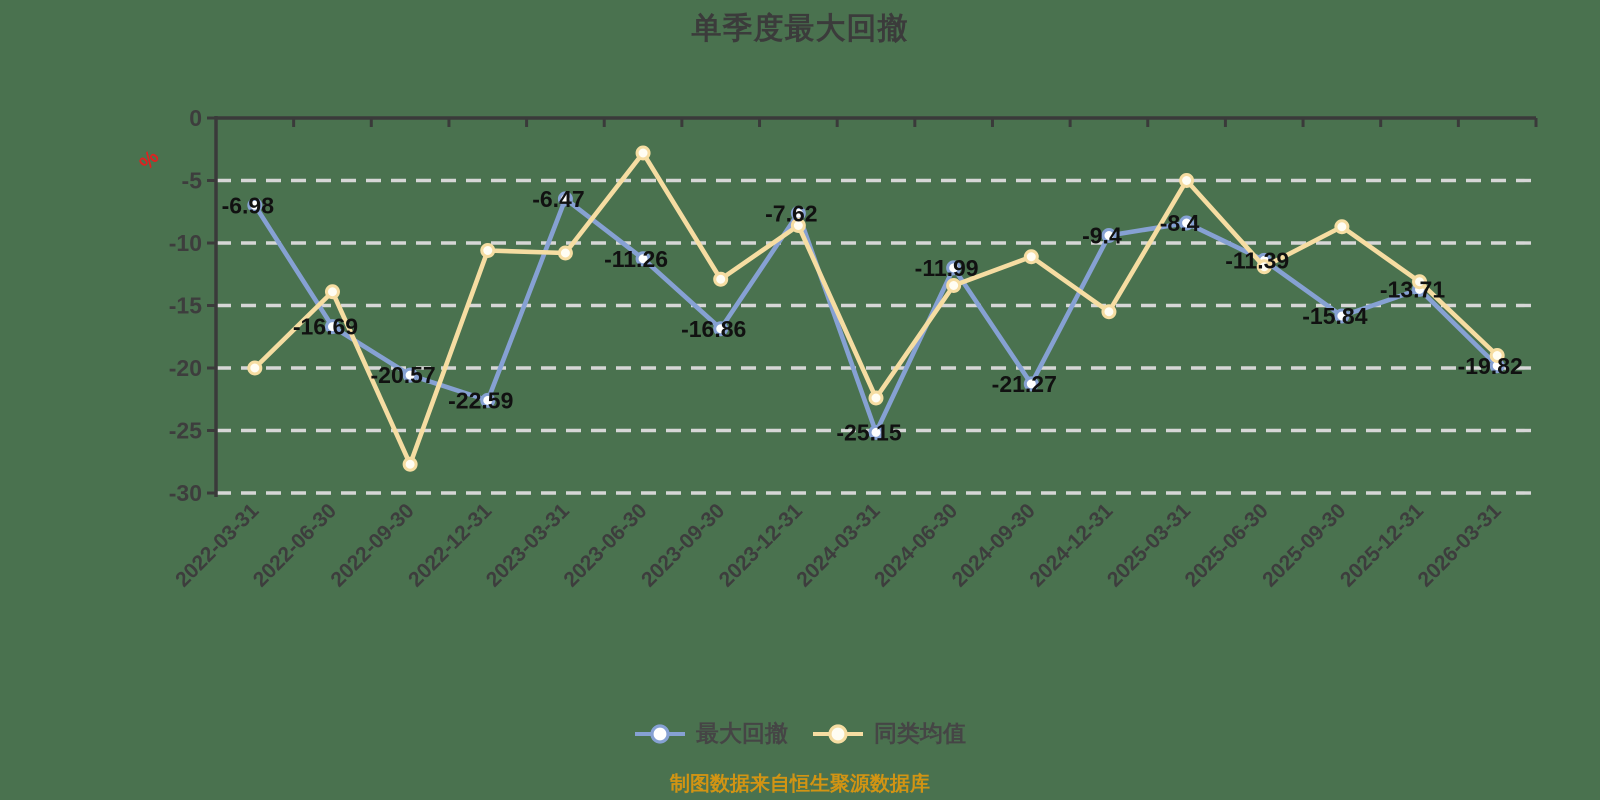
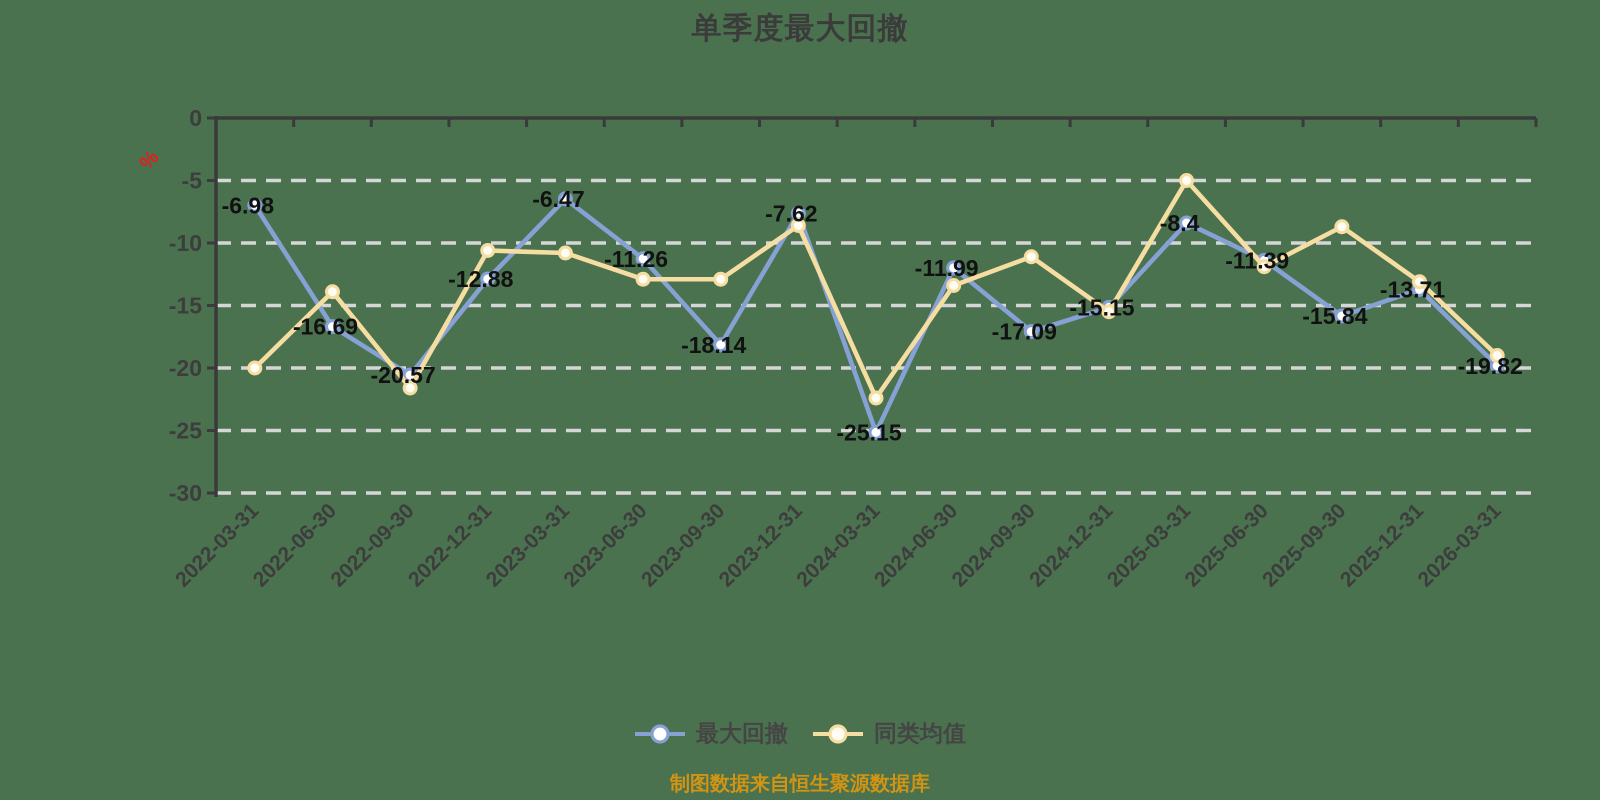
同类均值/2022-09-30: -27.7 -> -21.6
最大回撤/2022-12-31: -22.59 -> -12.88
同类均值/2023-06-30: -2.8 -> -12.9
最大回撤/2023-09-30: -16.86 -> -18.14
最大回撤/2024-09-30: -21.27 -> -17.09
最大回撤/2024-12-31: -9.4 -> -15.15
